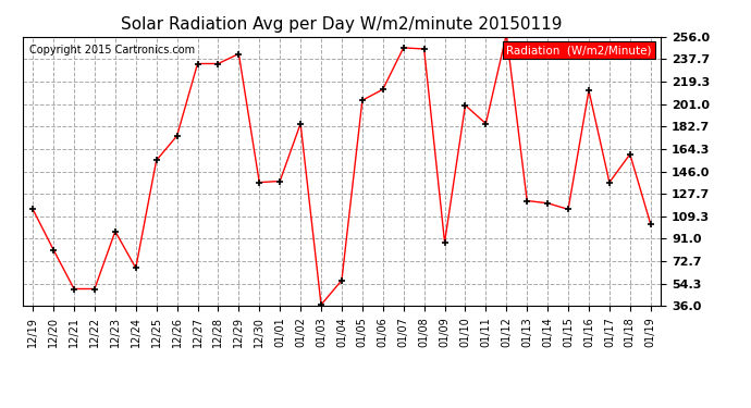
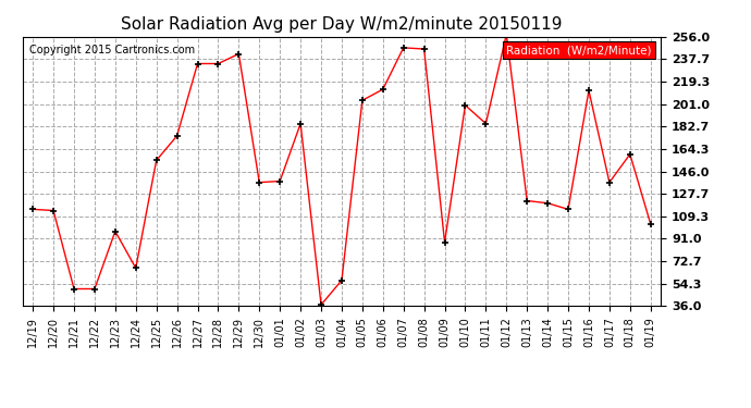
12/20: 82 -> 114
